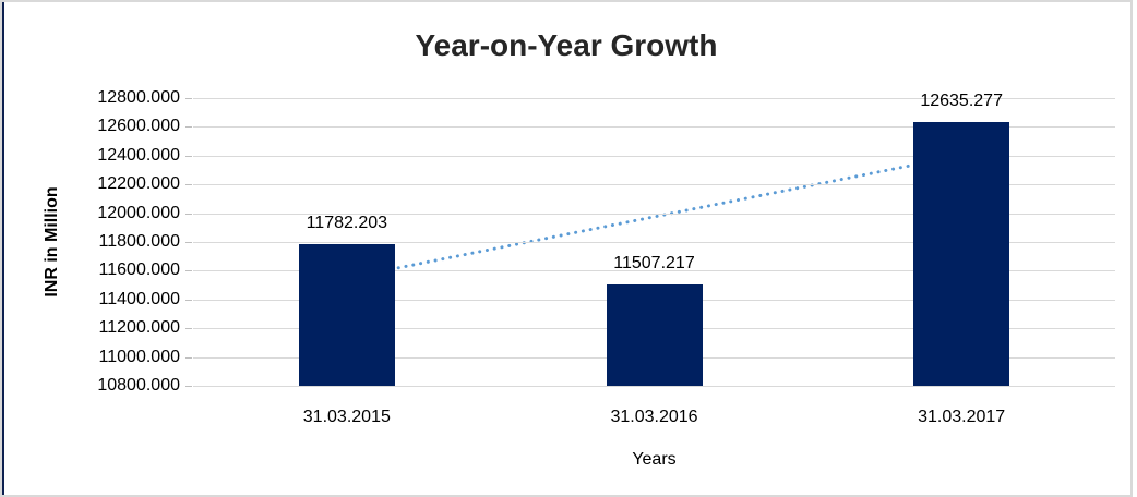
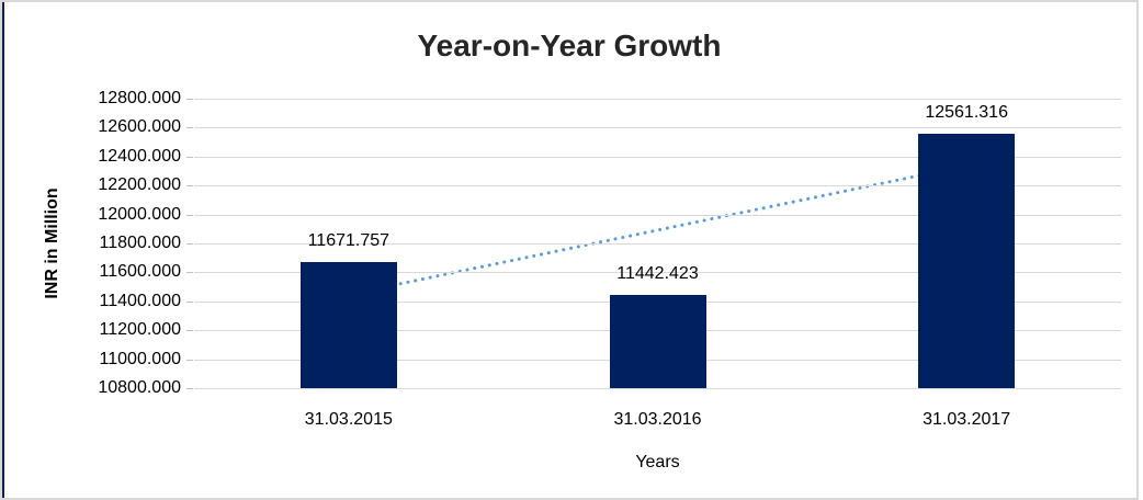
31.03.2015: 11782.203 -> 11671.757
31.03.2016: 11507.217 -> 11442.423
31.03.2017: 12635.277 -> 12561.316
